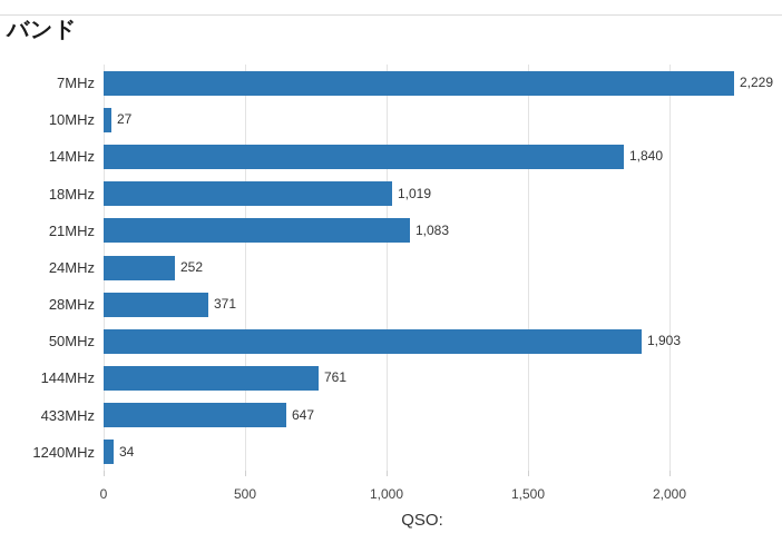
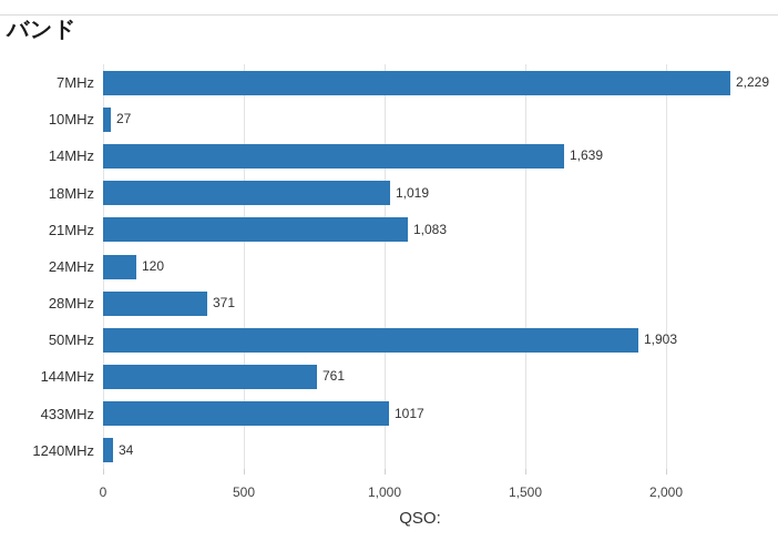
14MHz: 1,840 -> 1,639
24MHz: 252 -> 120
433MHz: 647 -> 1017
